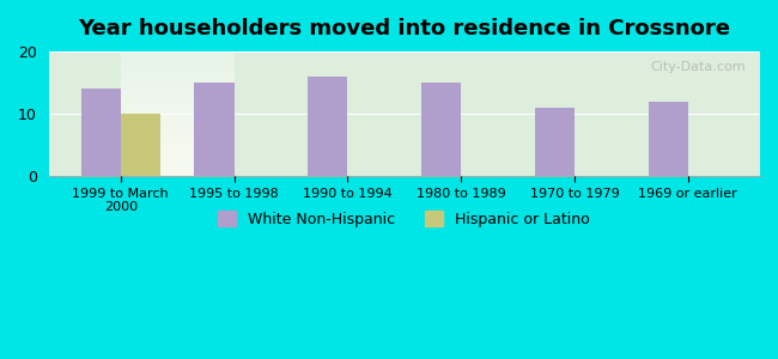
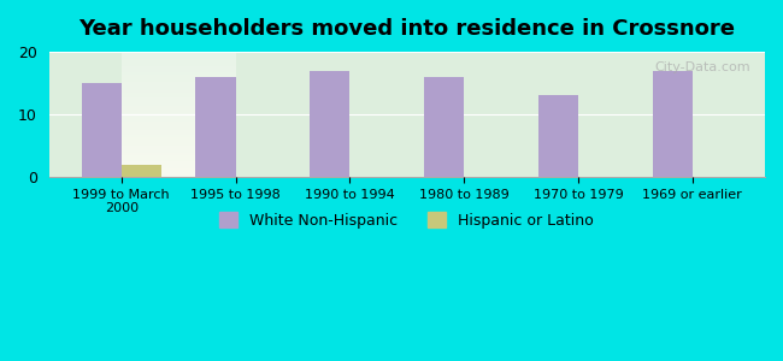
White Non-Hispanic/1999 to March 2000: 14 -> 15
Hispanic or Latino/1999 to March 2000: 10 -> 2
White Non-Hispanic/1995 to 1998: 15 -> 16
White Non-Hispanic/1990 to 1994: 16 -> 17
White Non-Hispanic/1980 to 1989: 15 -> 16
White Non-Hispanic/1970 to 1979: 11 -> 13
White Non-Hispanic/1969 or earlier: 12 -> 17
